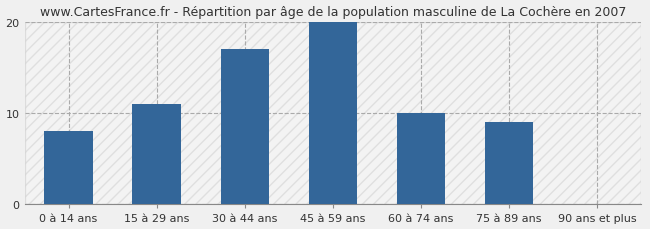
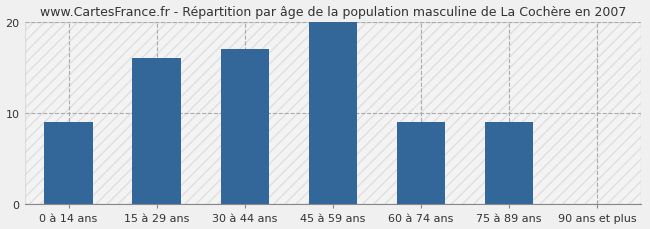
0 à 14 ans: 8 -> 9
15 à 29 ans: 11 -> 16
60 à 74 ans: 10 -> 9
